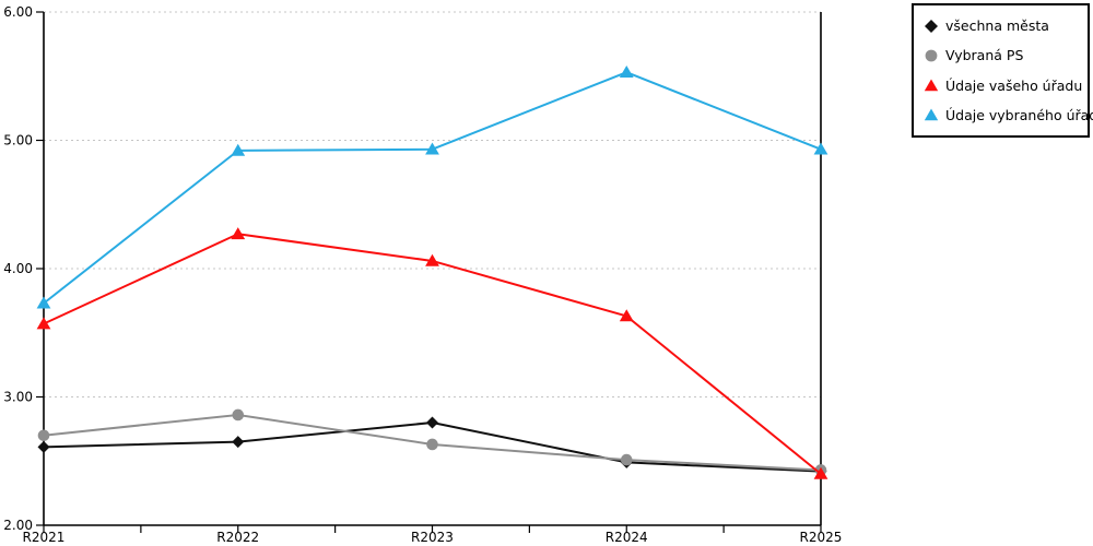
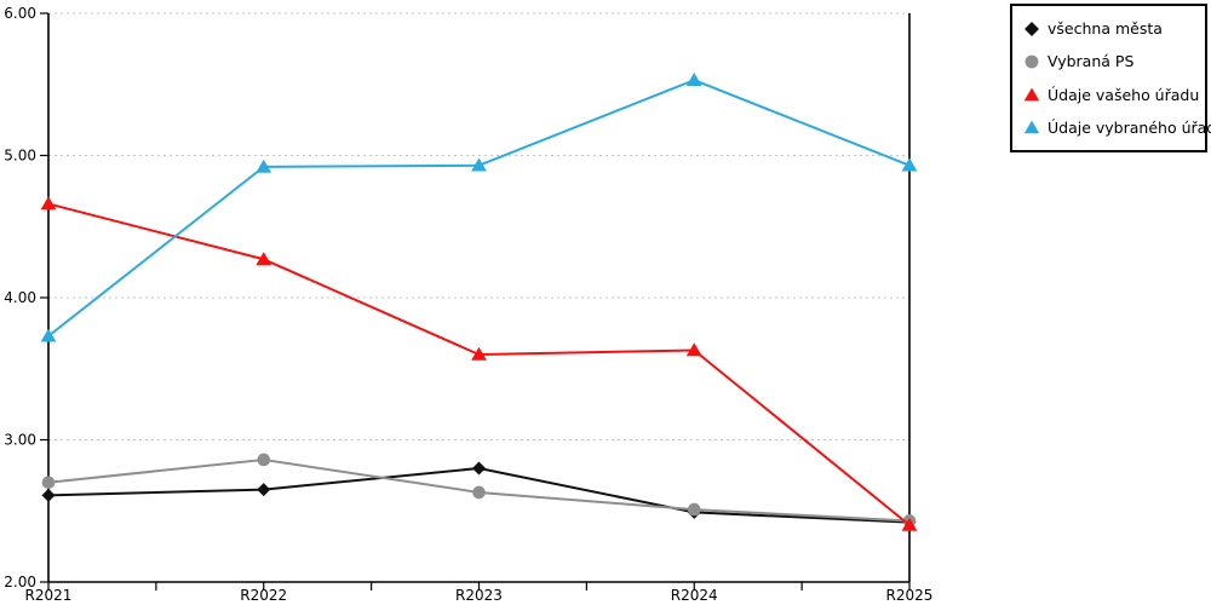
Údaje vašeho úřadu/R2021: 3.57 -> 4.66
Údaje vašeho úřadu/R2023: 4.06 -> 3.60
